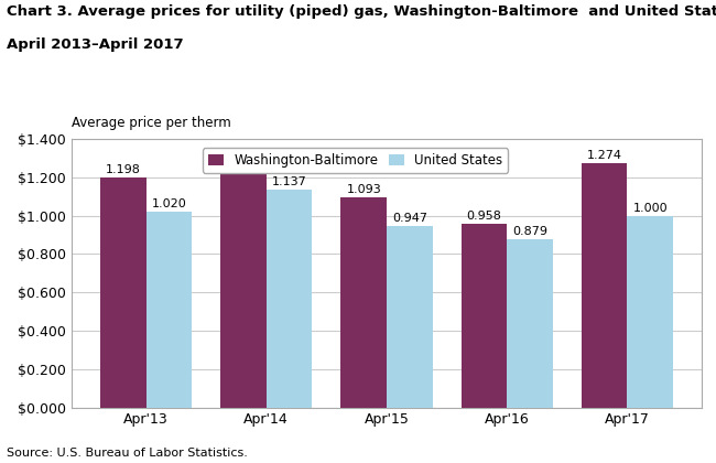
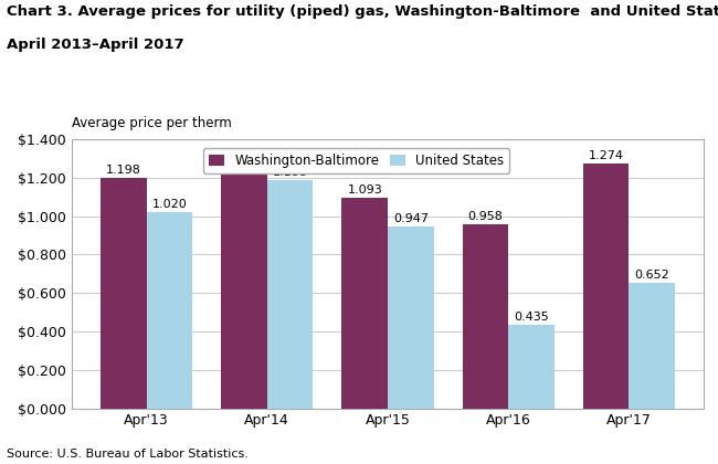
United States/Apr'14: 1.137 -> 1.188
United States/Apr'16: 0.879 -> 0.435
United States/Apr'17: 1.000 -> 0.652
